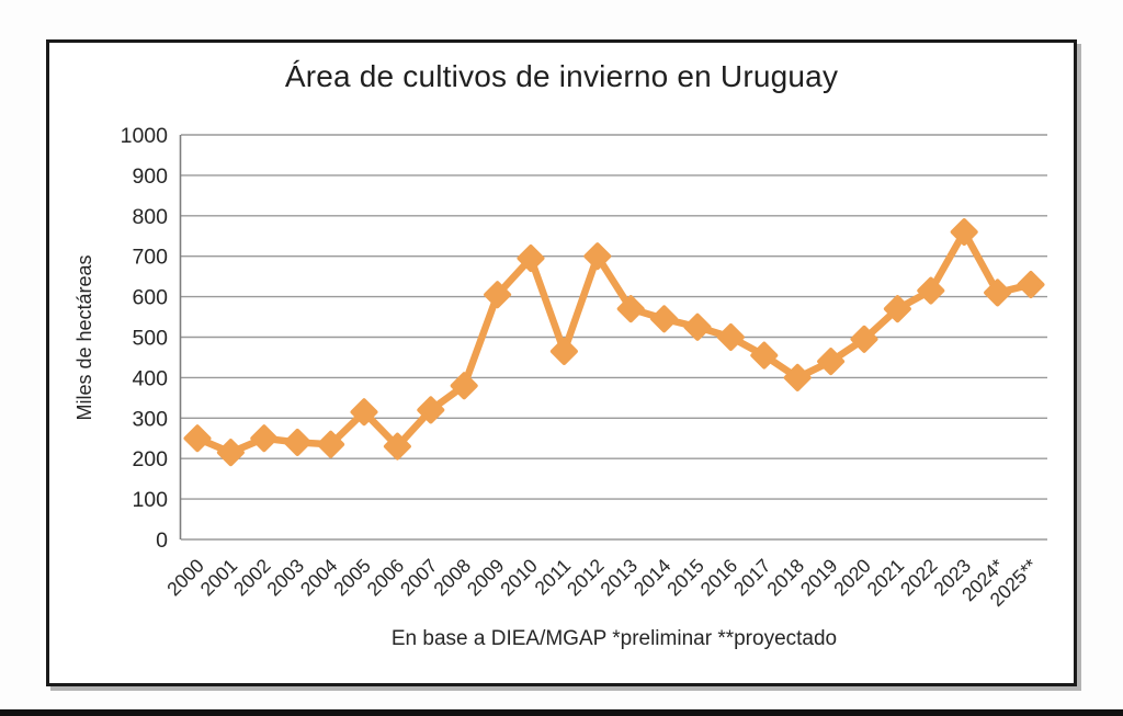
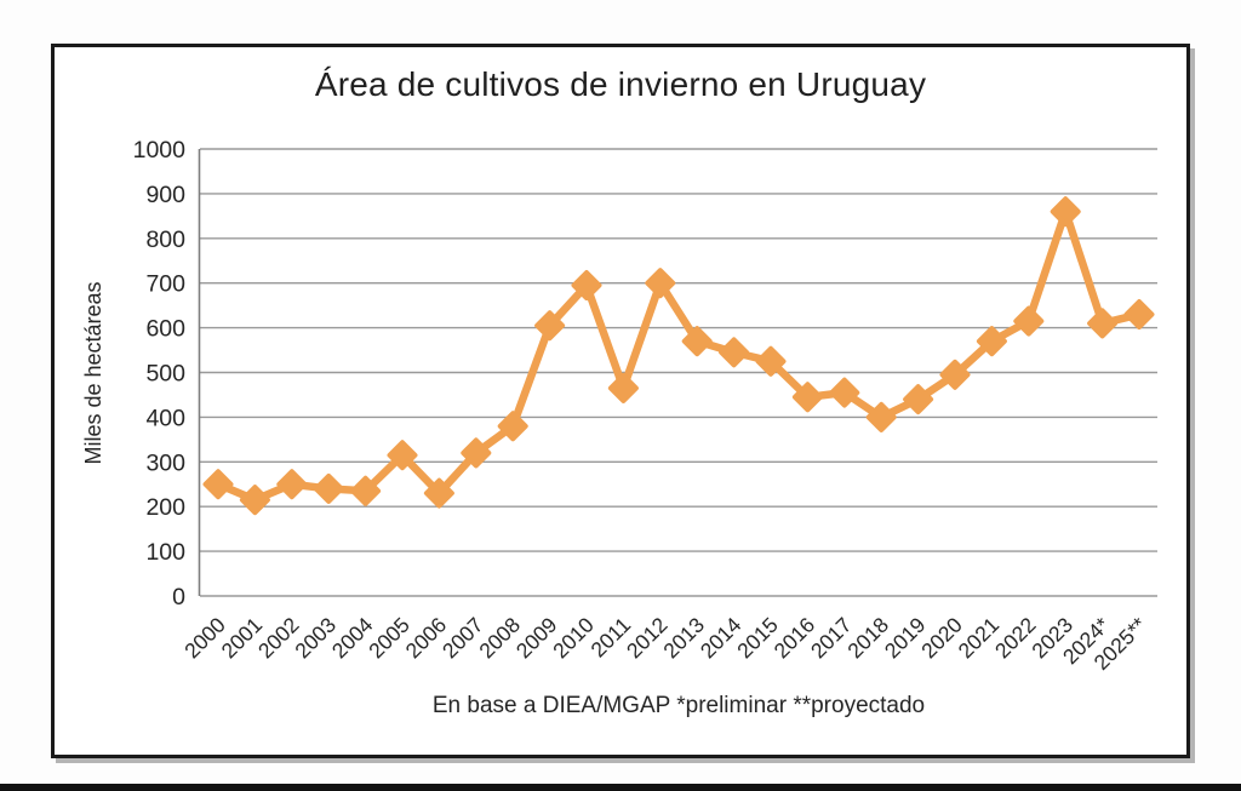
2016: 500 -> 440
2023: 760 -> 860
